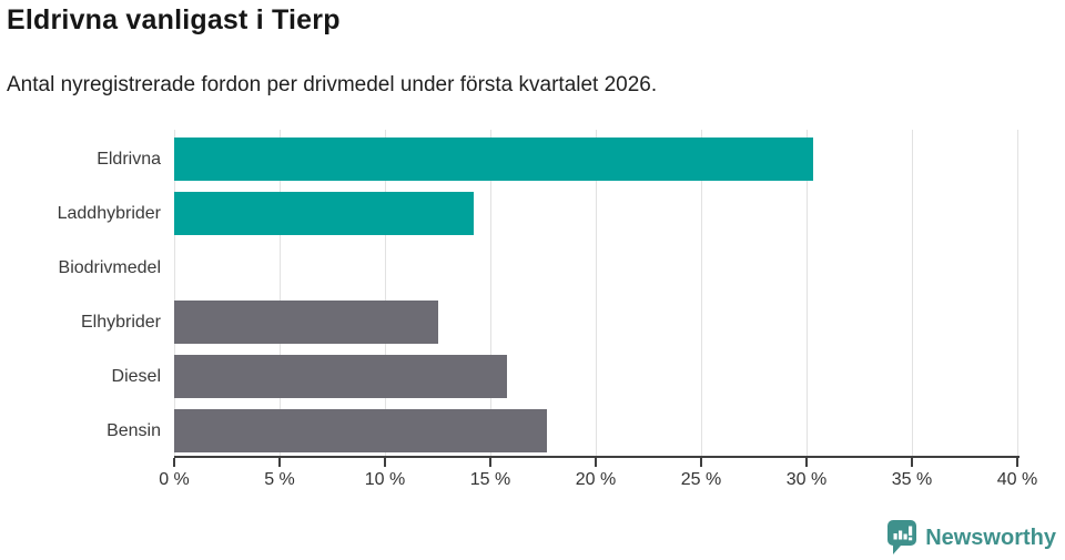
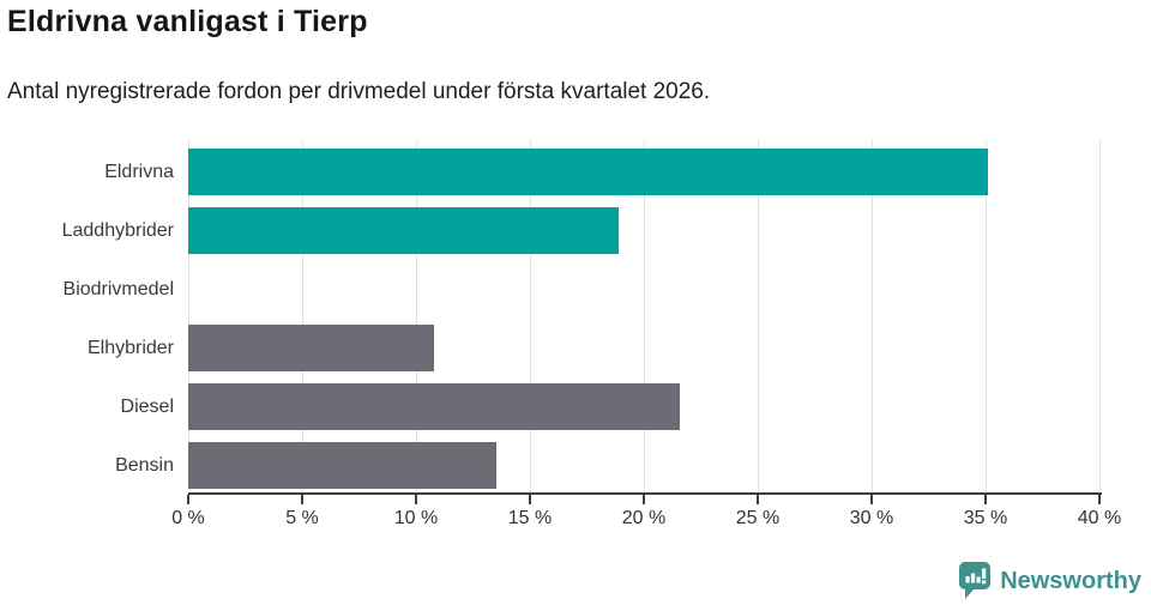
Eldrivna: 30.3% -> 35.1%
Laddhybrider: 14.2% -> 18.9%
Elhybrider: 12.5% -> 10.8%
Diesel: 15.8% -> 21.6%
Bensin: 17.7% -> 13.5%
